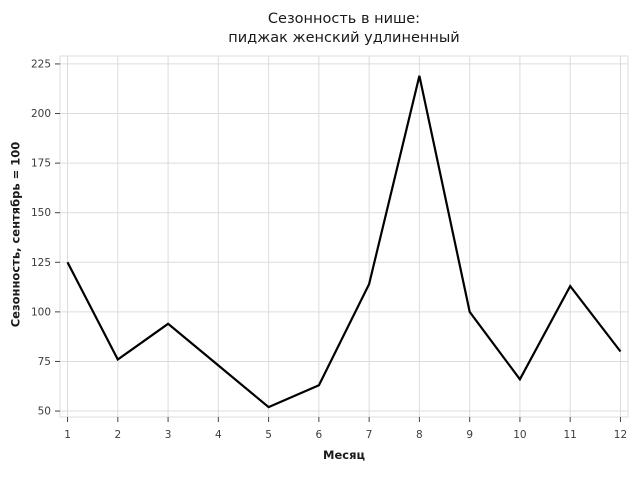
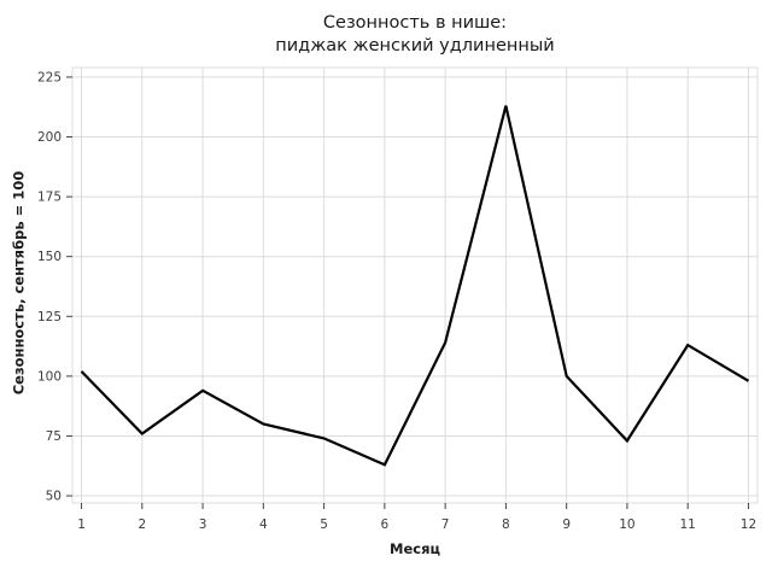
1: 125 -> 102
4: 73 -> 80
5: 52 -> 74
8: 219 -> 213
10: 66 -> 73
12: 80 -> 98
